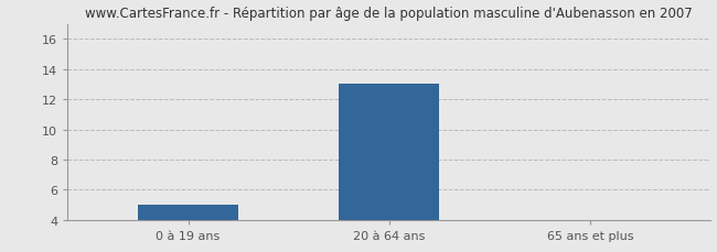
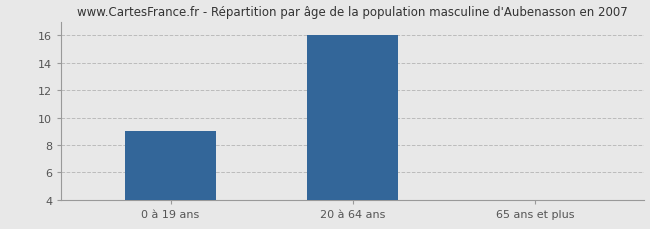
0 à 19 ans: 5.0 -> 9.0
20 à 64 ans: 13.0 -> 16.0
